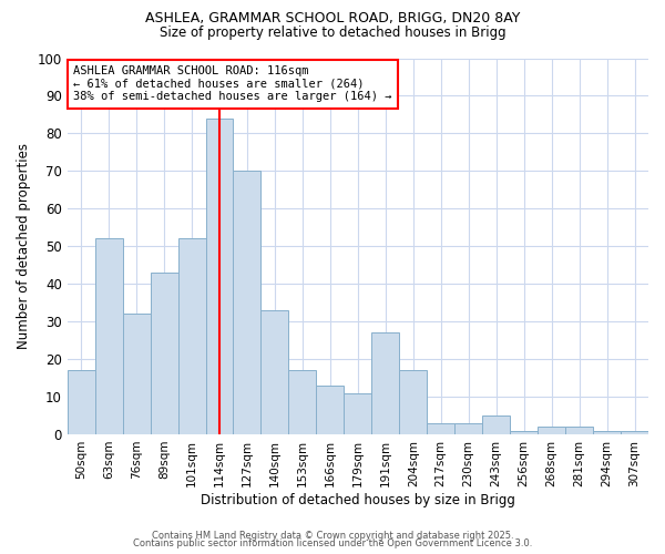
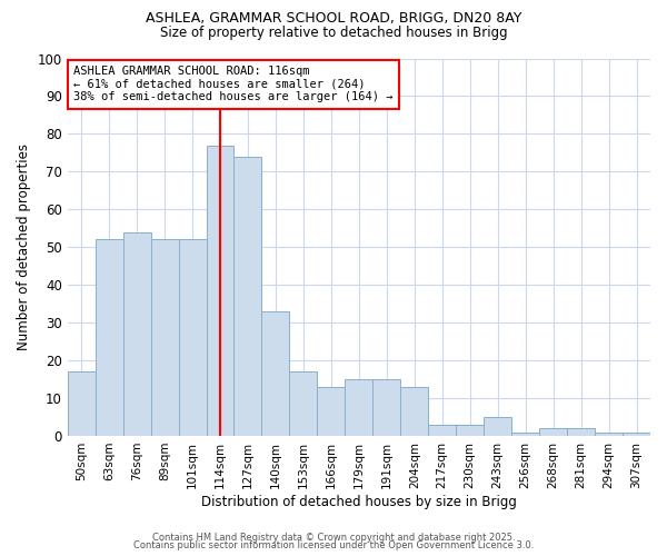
76sqm: 32 -> 54
89sqm: 43 -> 52
114sqm: 84 -> 77
127sqm: 70 -> 74
179sqm: 11 -> 15
191sqm: 27 -> 15
204sqm: 17 -> 13
